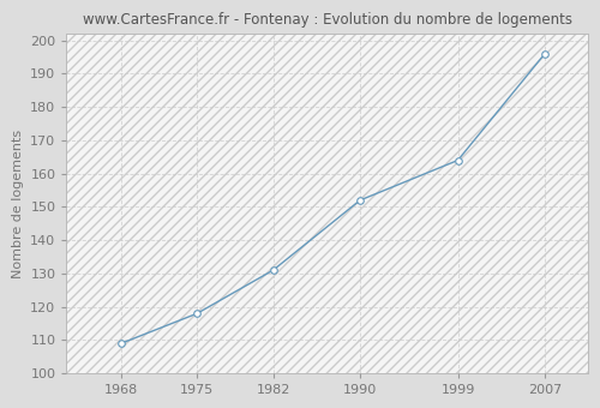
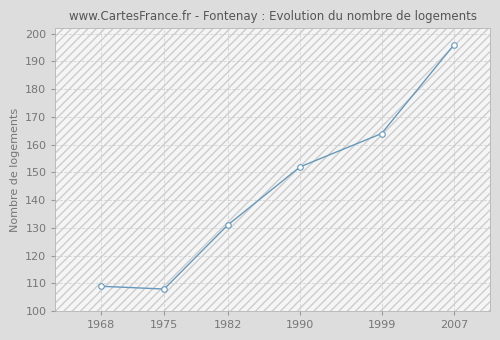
1975: 118 -> 108
